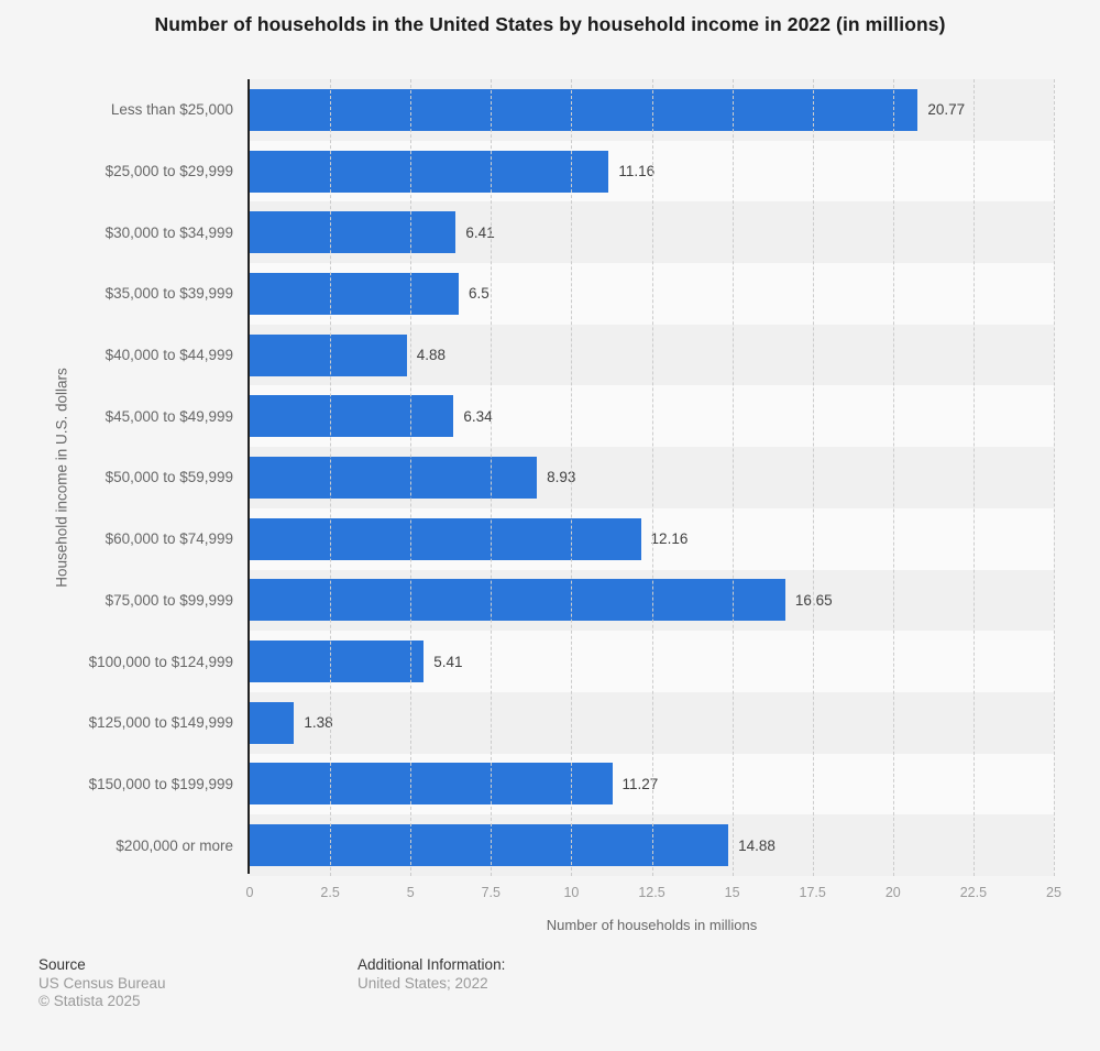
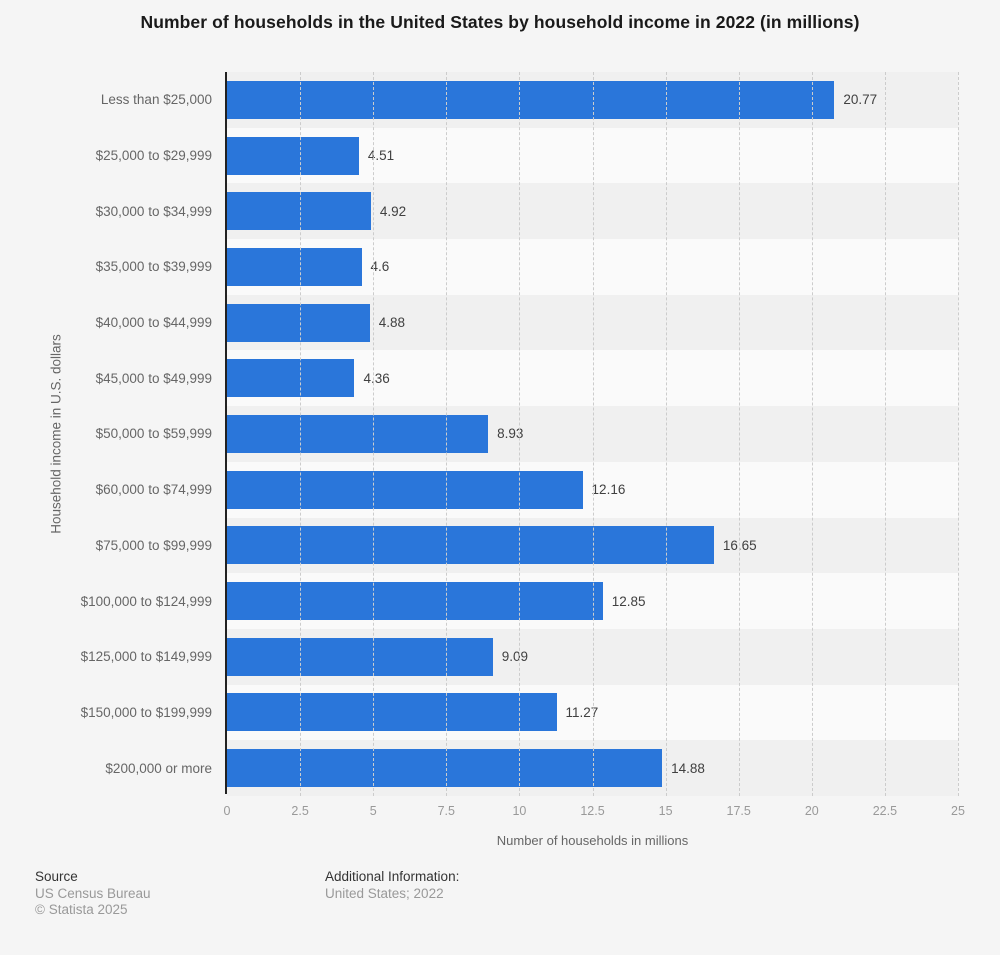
$25,000 to $29,999: 11.16 -> 4.51
$30,000 to $34,999: 6.41 -> 4.92
$35,000 to $39,999: 6.5 -> 4.6
$45,000 to $49,999: 6.34 -> 4.36
$100,000 to $124,999: 5.41 -> 12.85
$125,000 to $149,999: 1.38 -> 9.09
